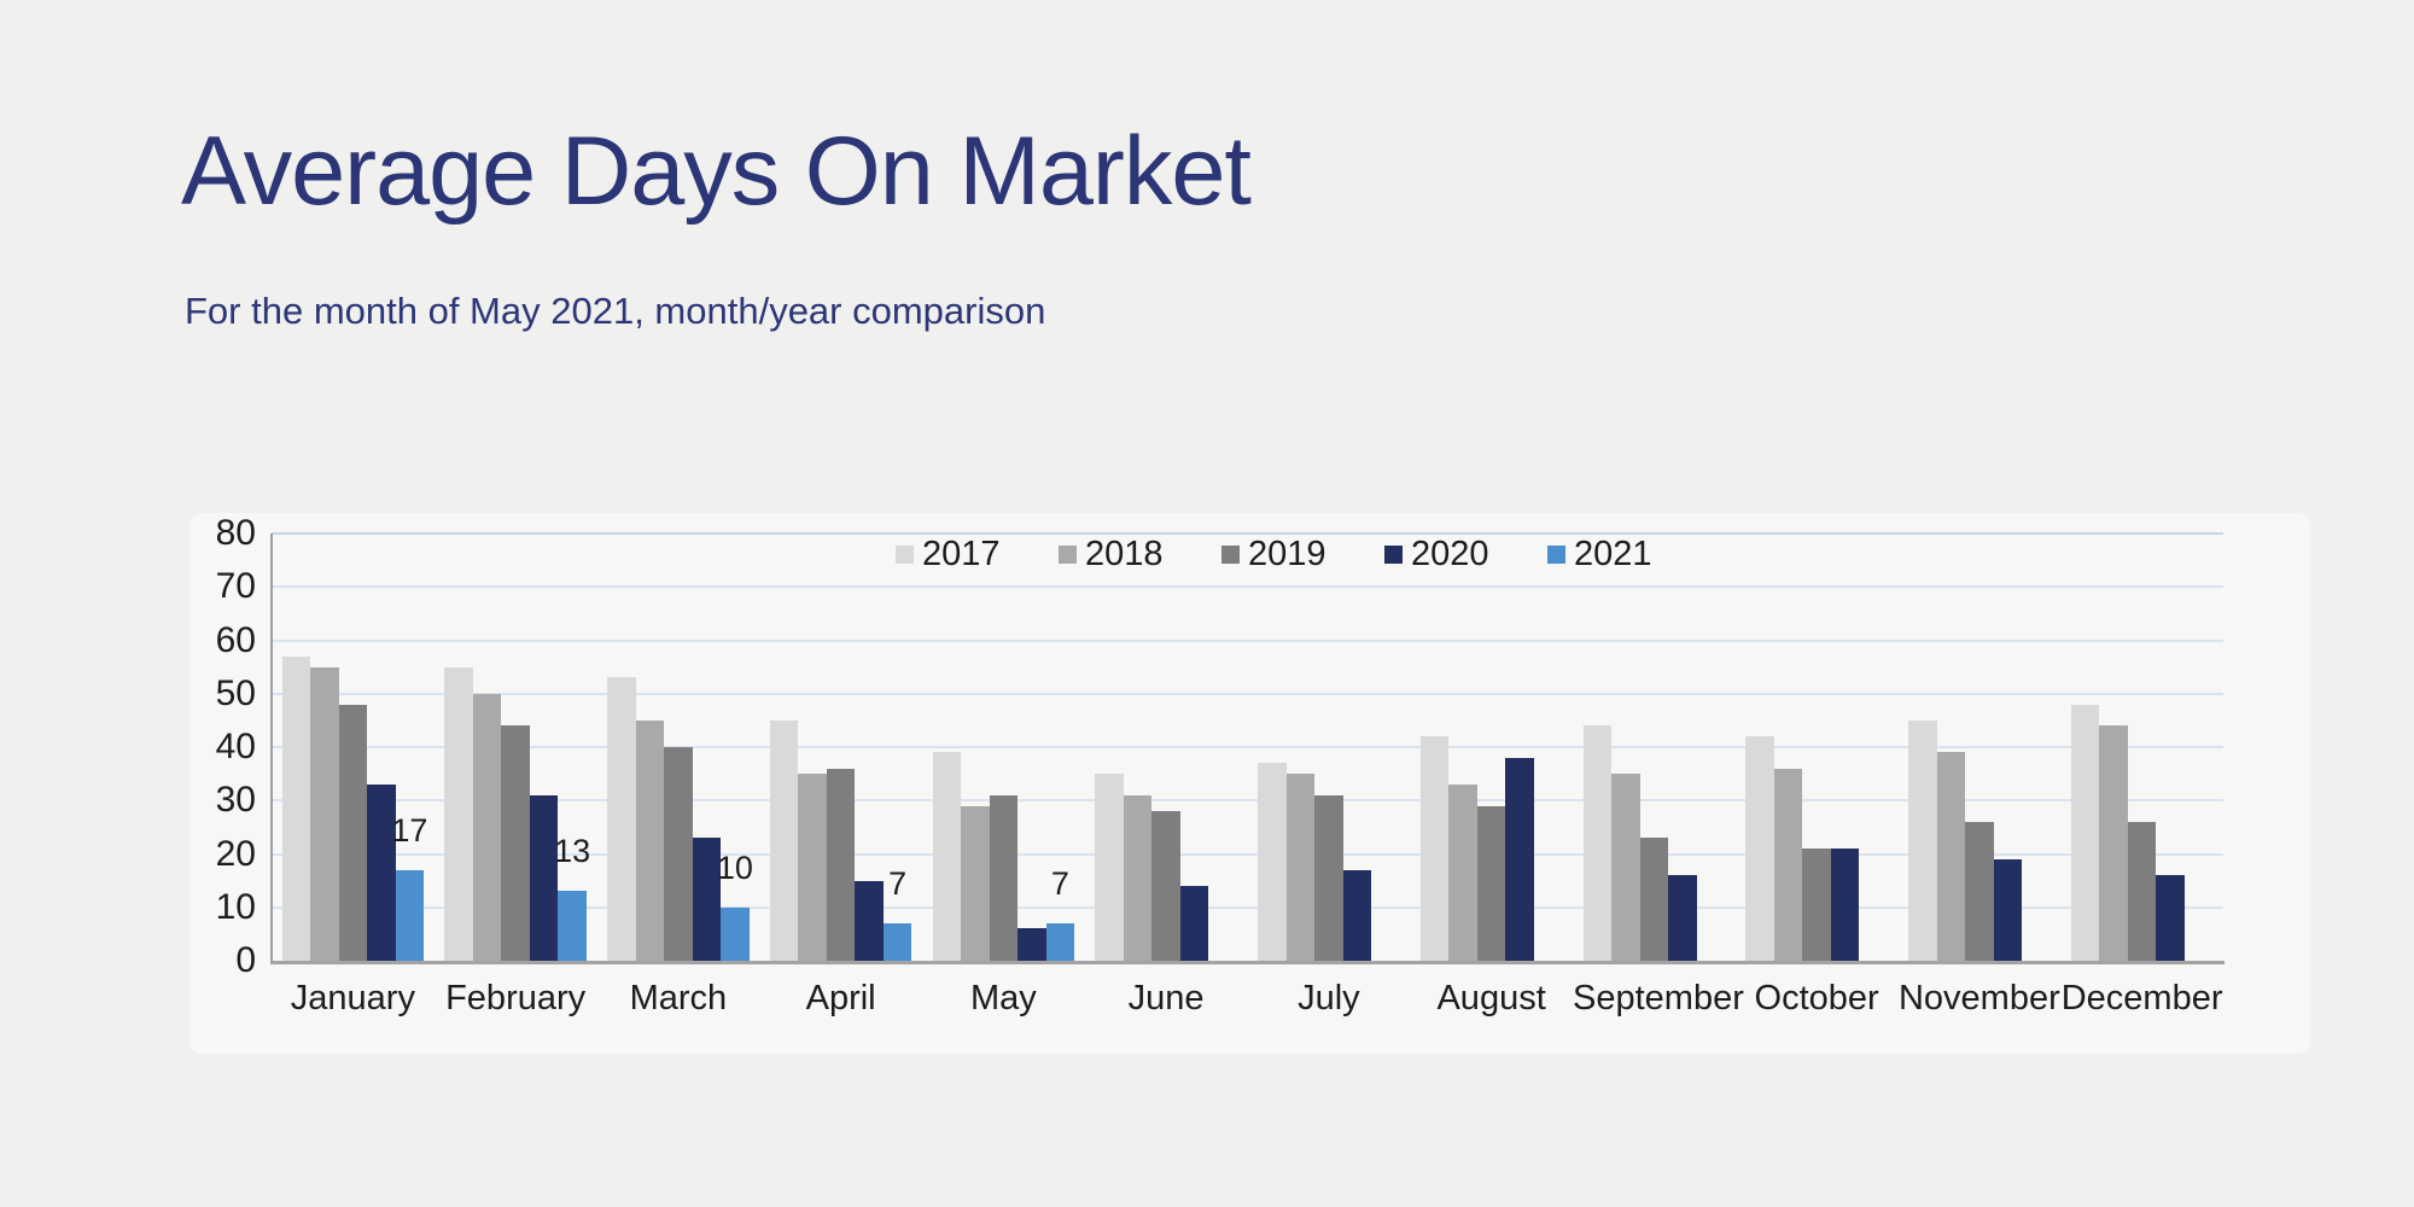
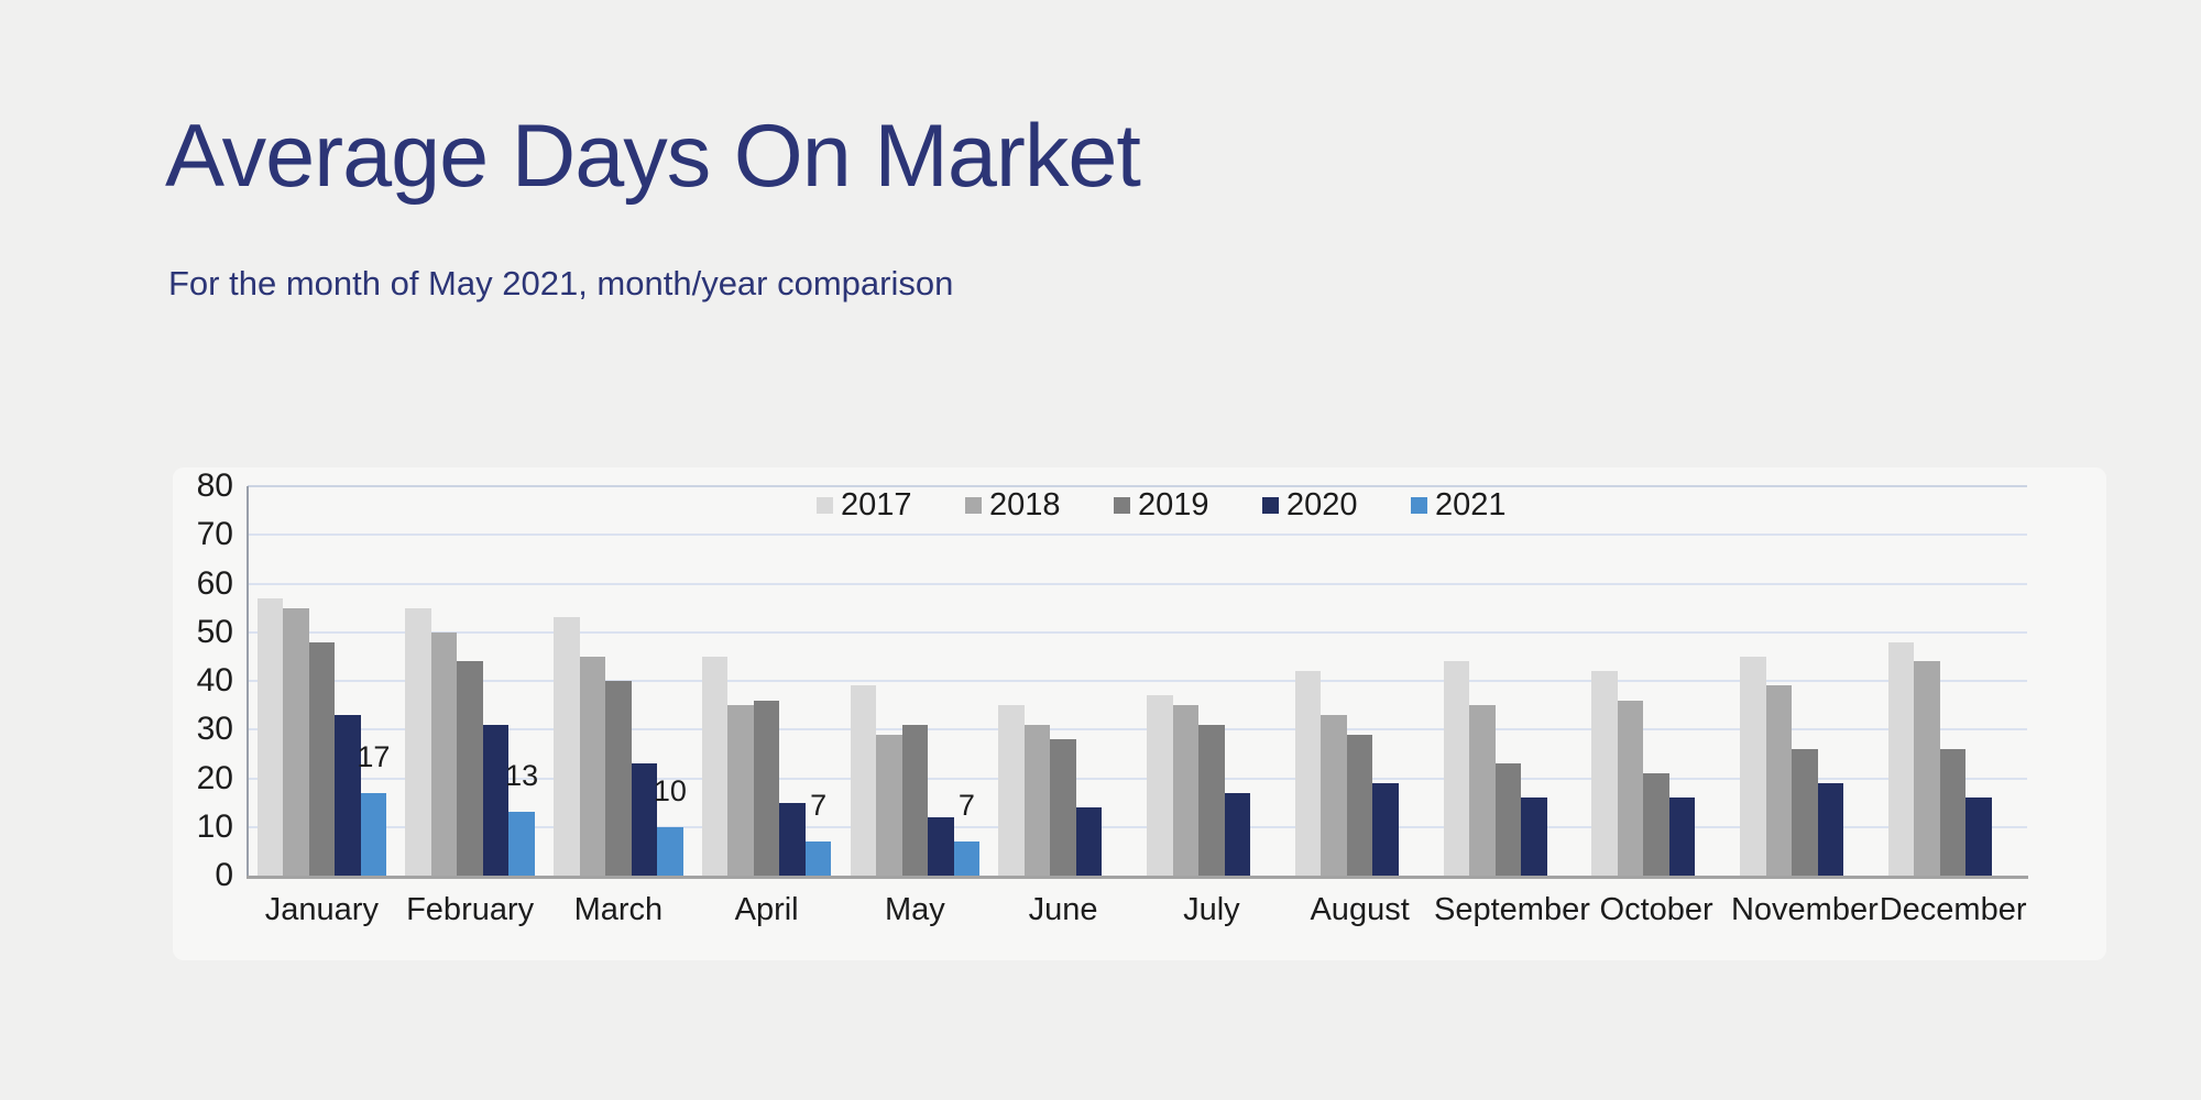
2020/May: 6 -> 12
2020/August: 38 -> 19
2020/October: 21 -> 16
